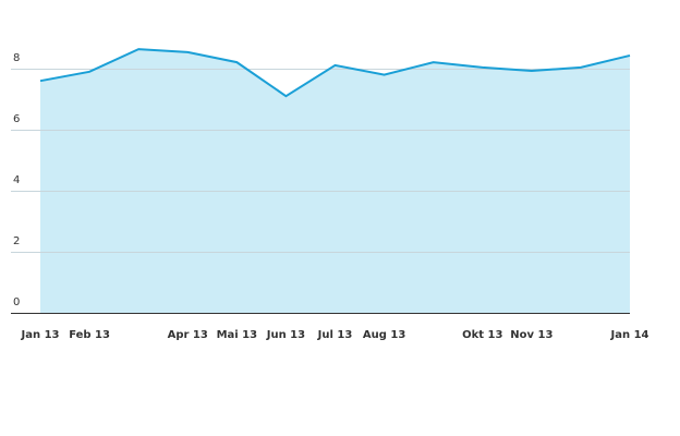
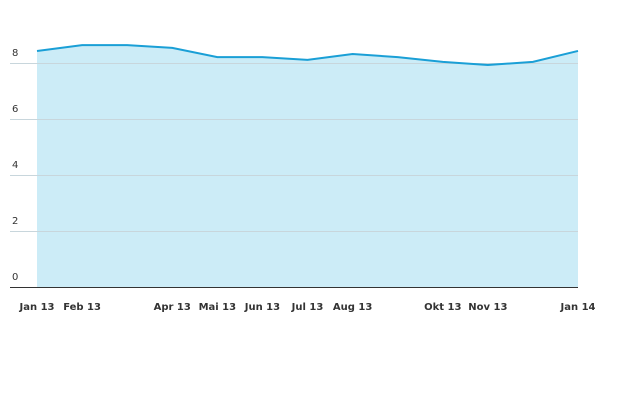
Jan 13: 7.6 -> 8.4
Feb 13: 7.9 -> 8.6
Jun 13: 7.1 -> 8.2
Aug 13: 7.8 -> 8.3
